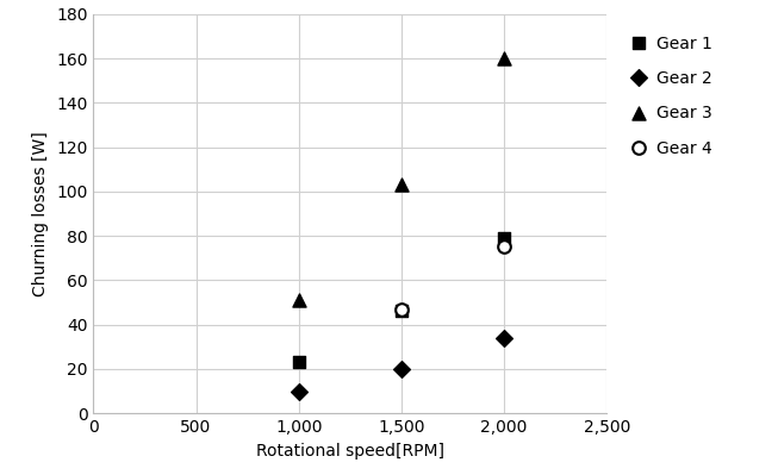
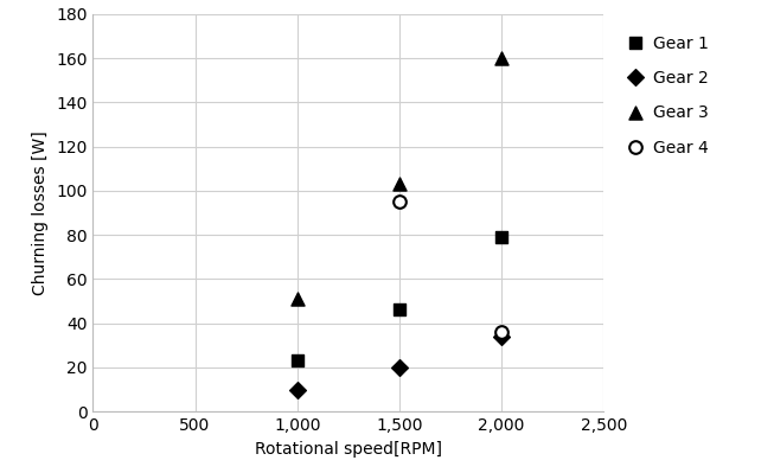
Gear 4/1,500: 47 -> 95
Gear 4/2,000: 75 -> 36
